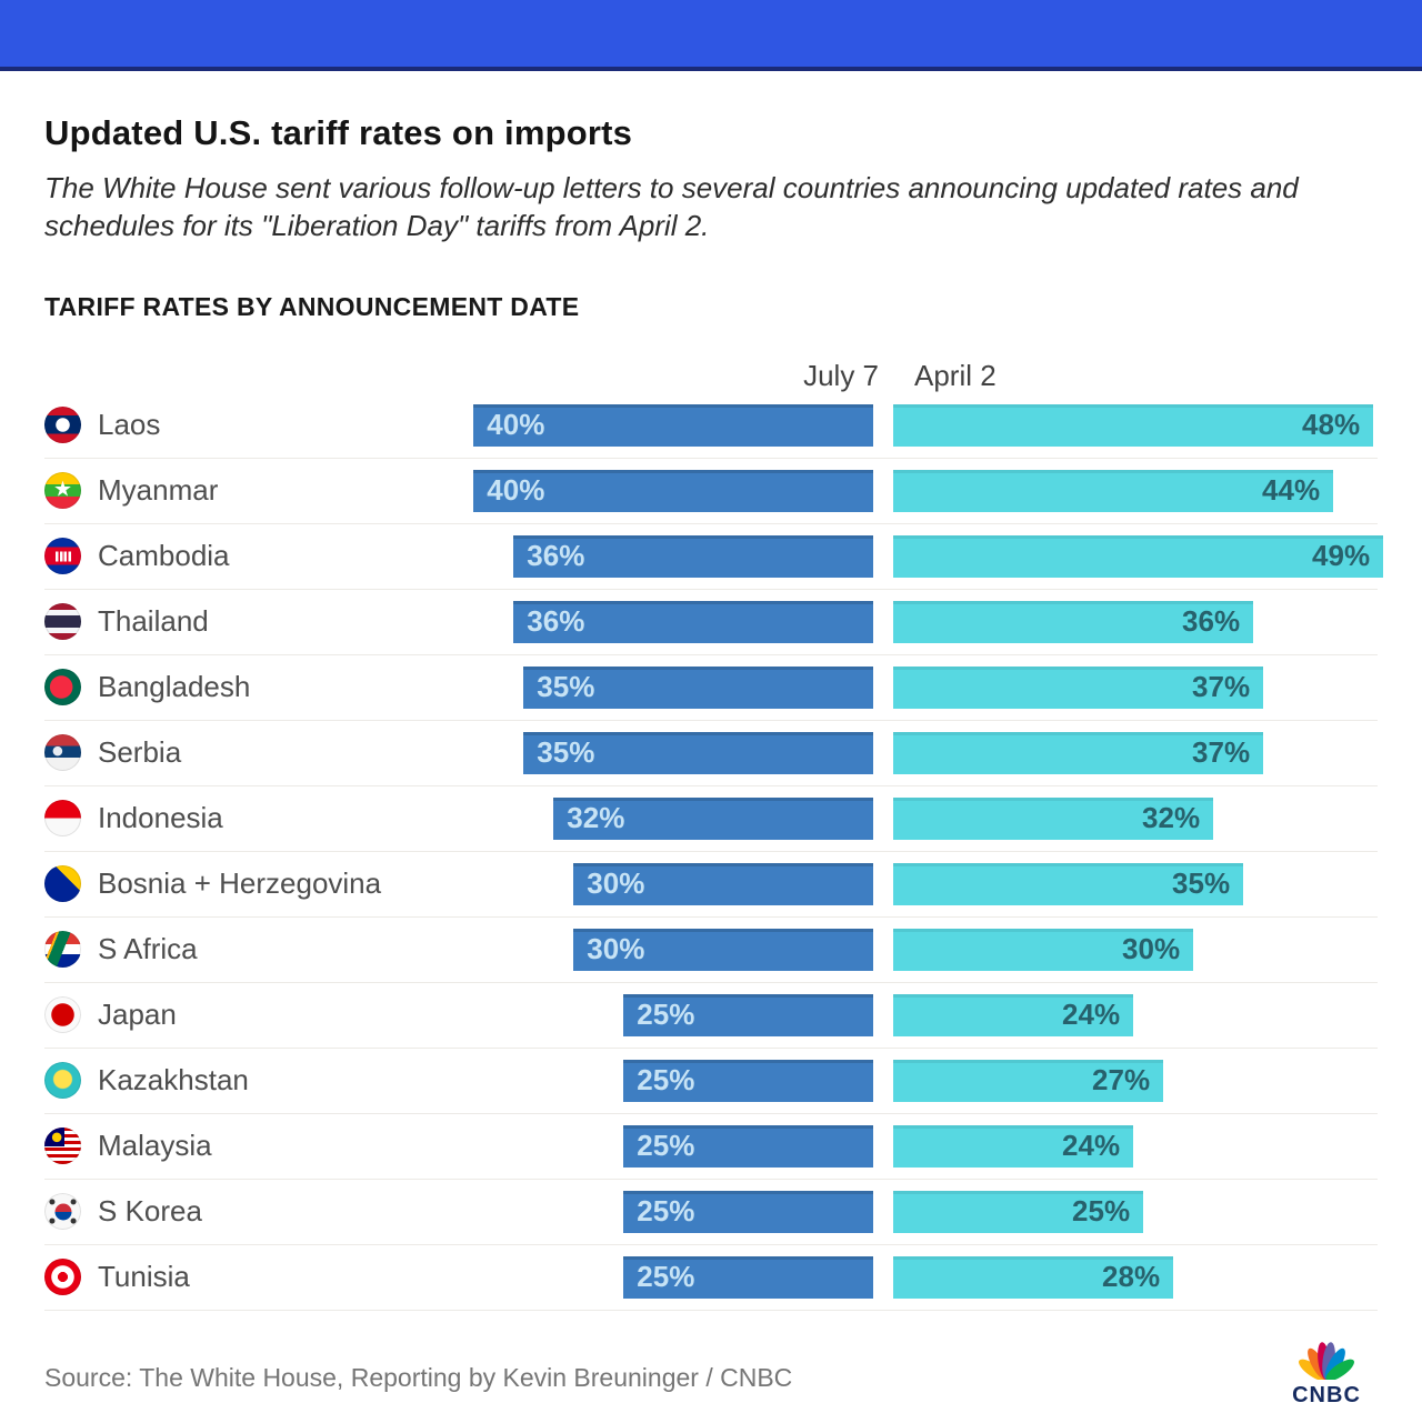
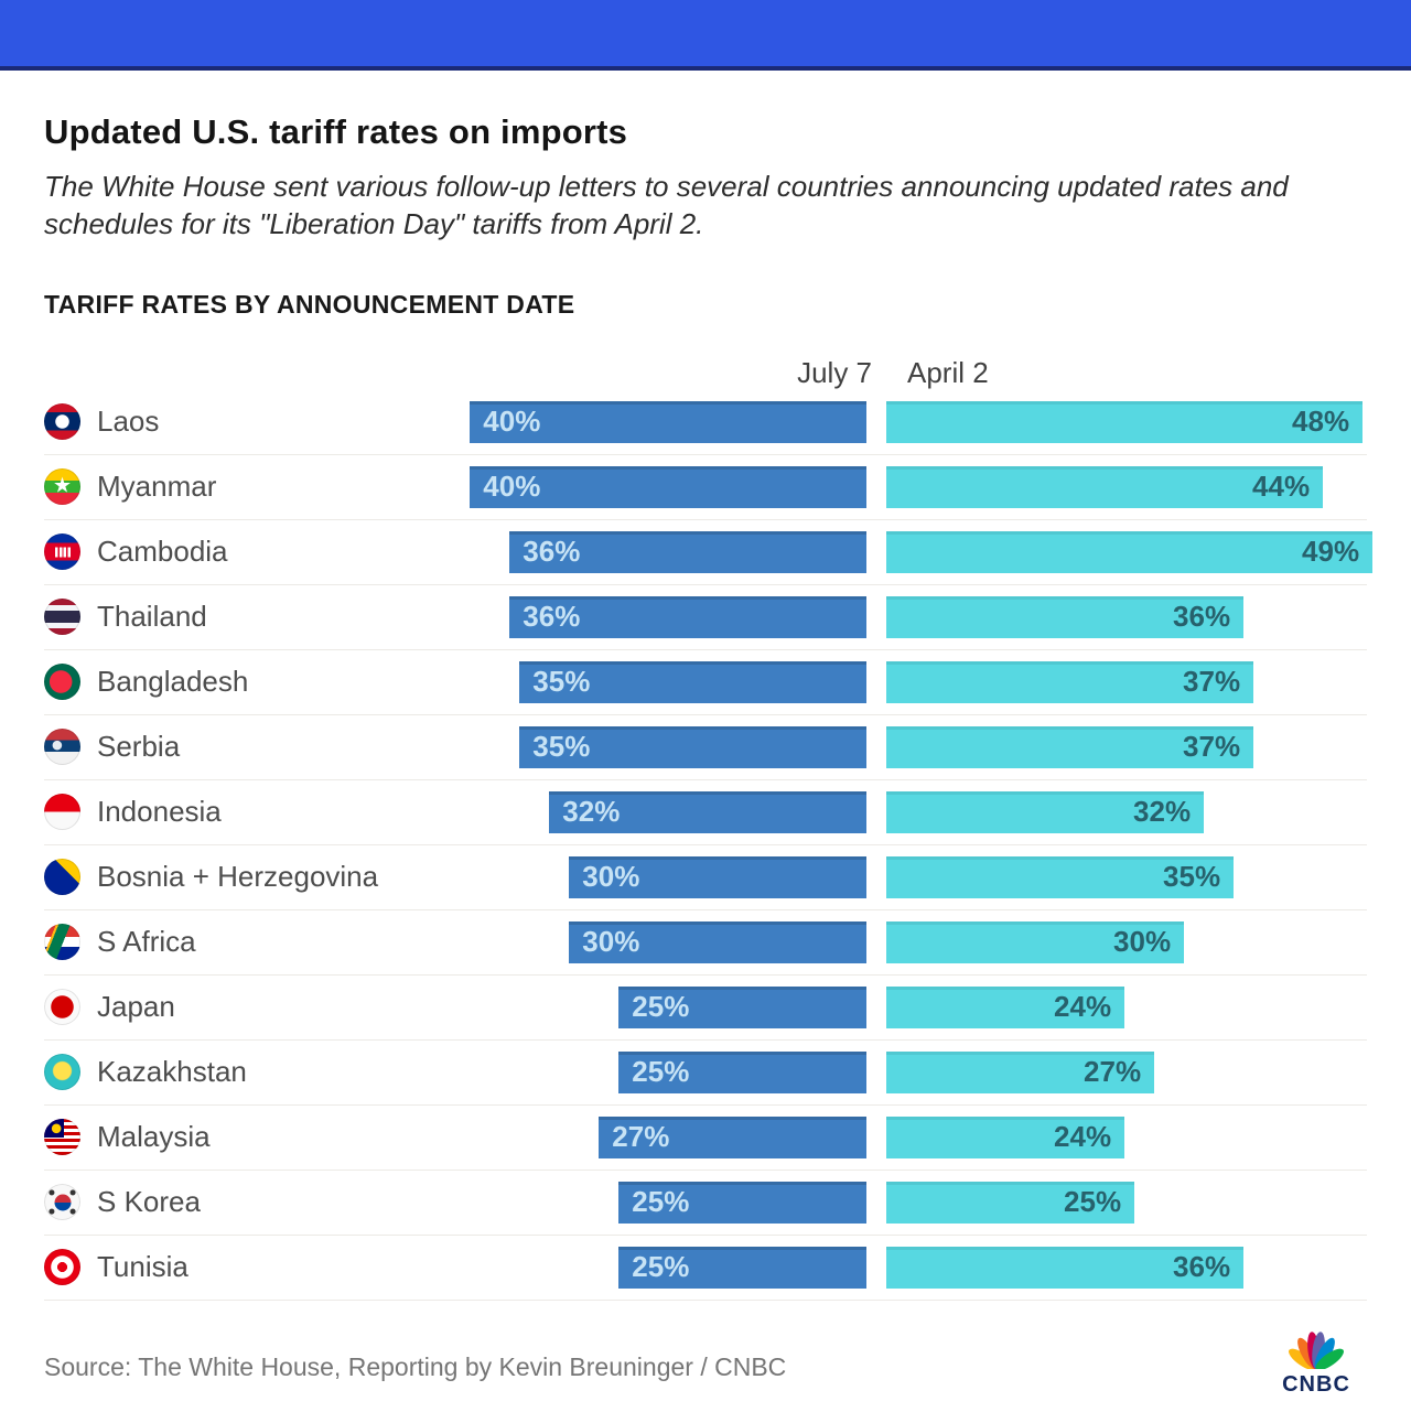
July 7/Malaysia: 25% -> 27%
April 2/Tunisia: 28% -> 36%
